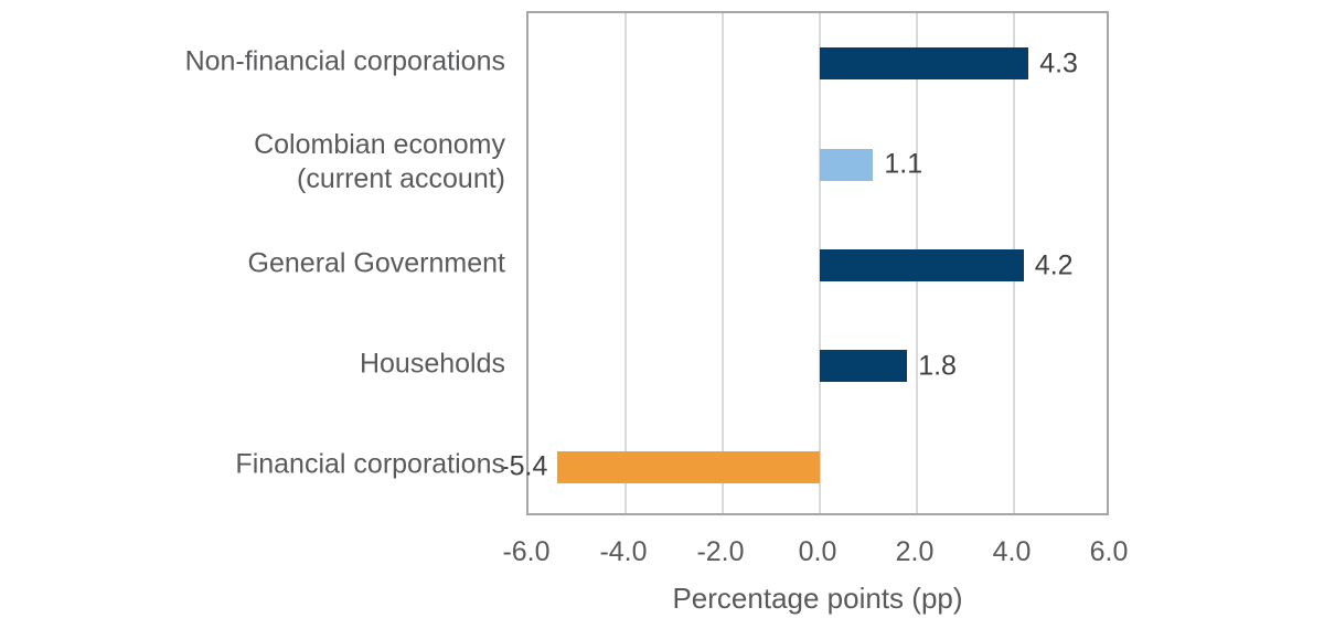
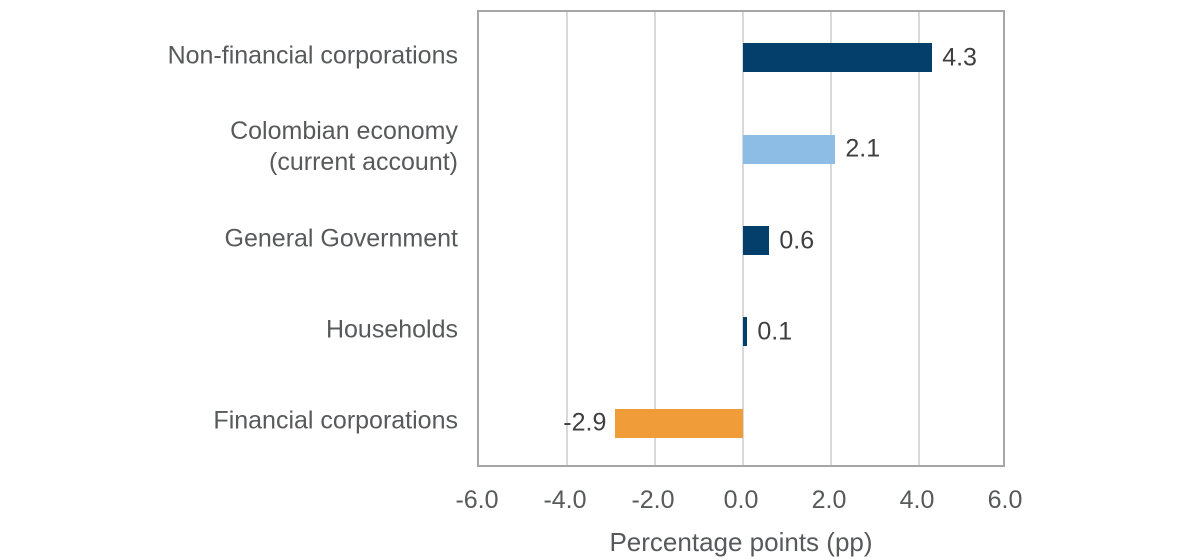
Colombian economy (current account): 1.1 -> 2.1
General Government: 4.2 -> 0.6
Households: 1.8 -> 0.1
Financial corporations: -5.4 -> -2.9
